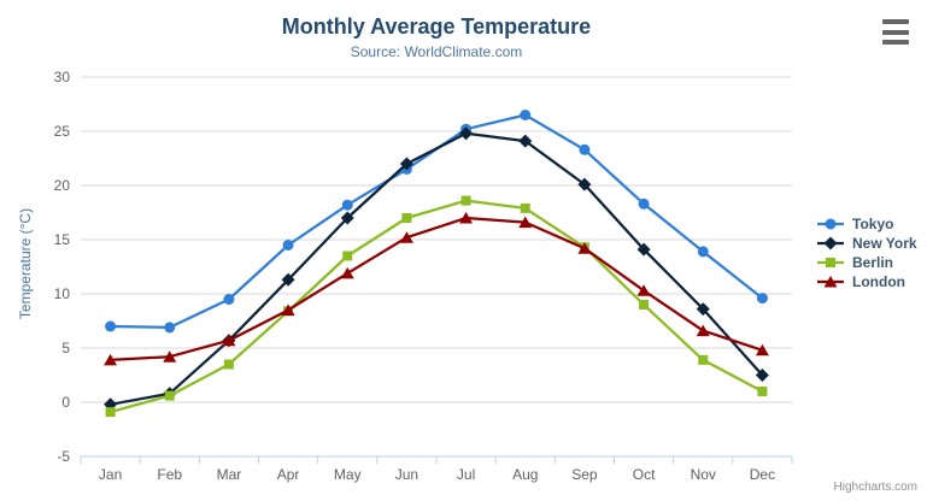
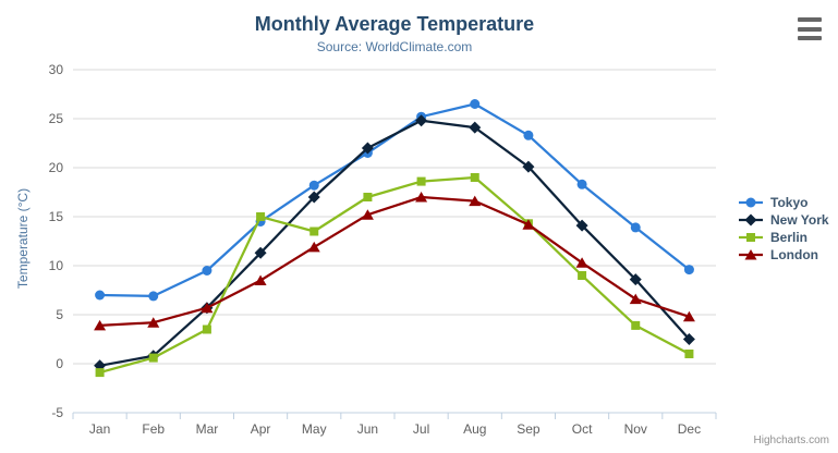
Berlin/Apr: 8 -> 15
Berlin/Aug: 18 -> 19
